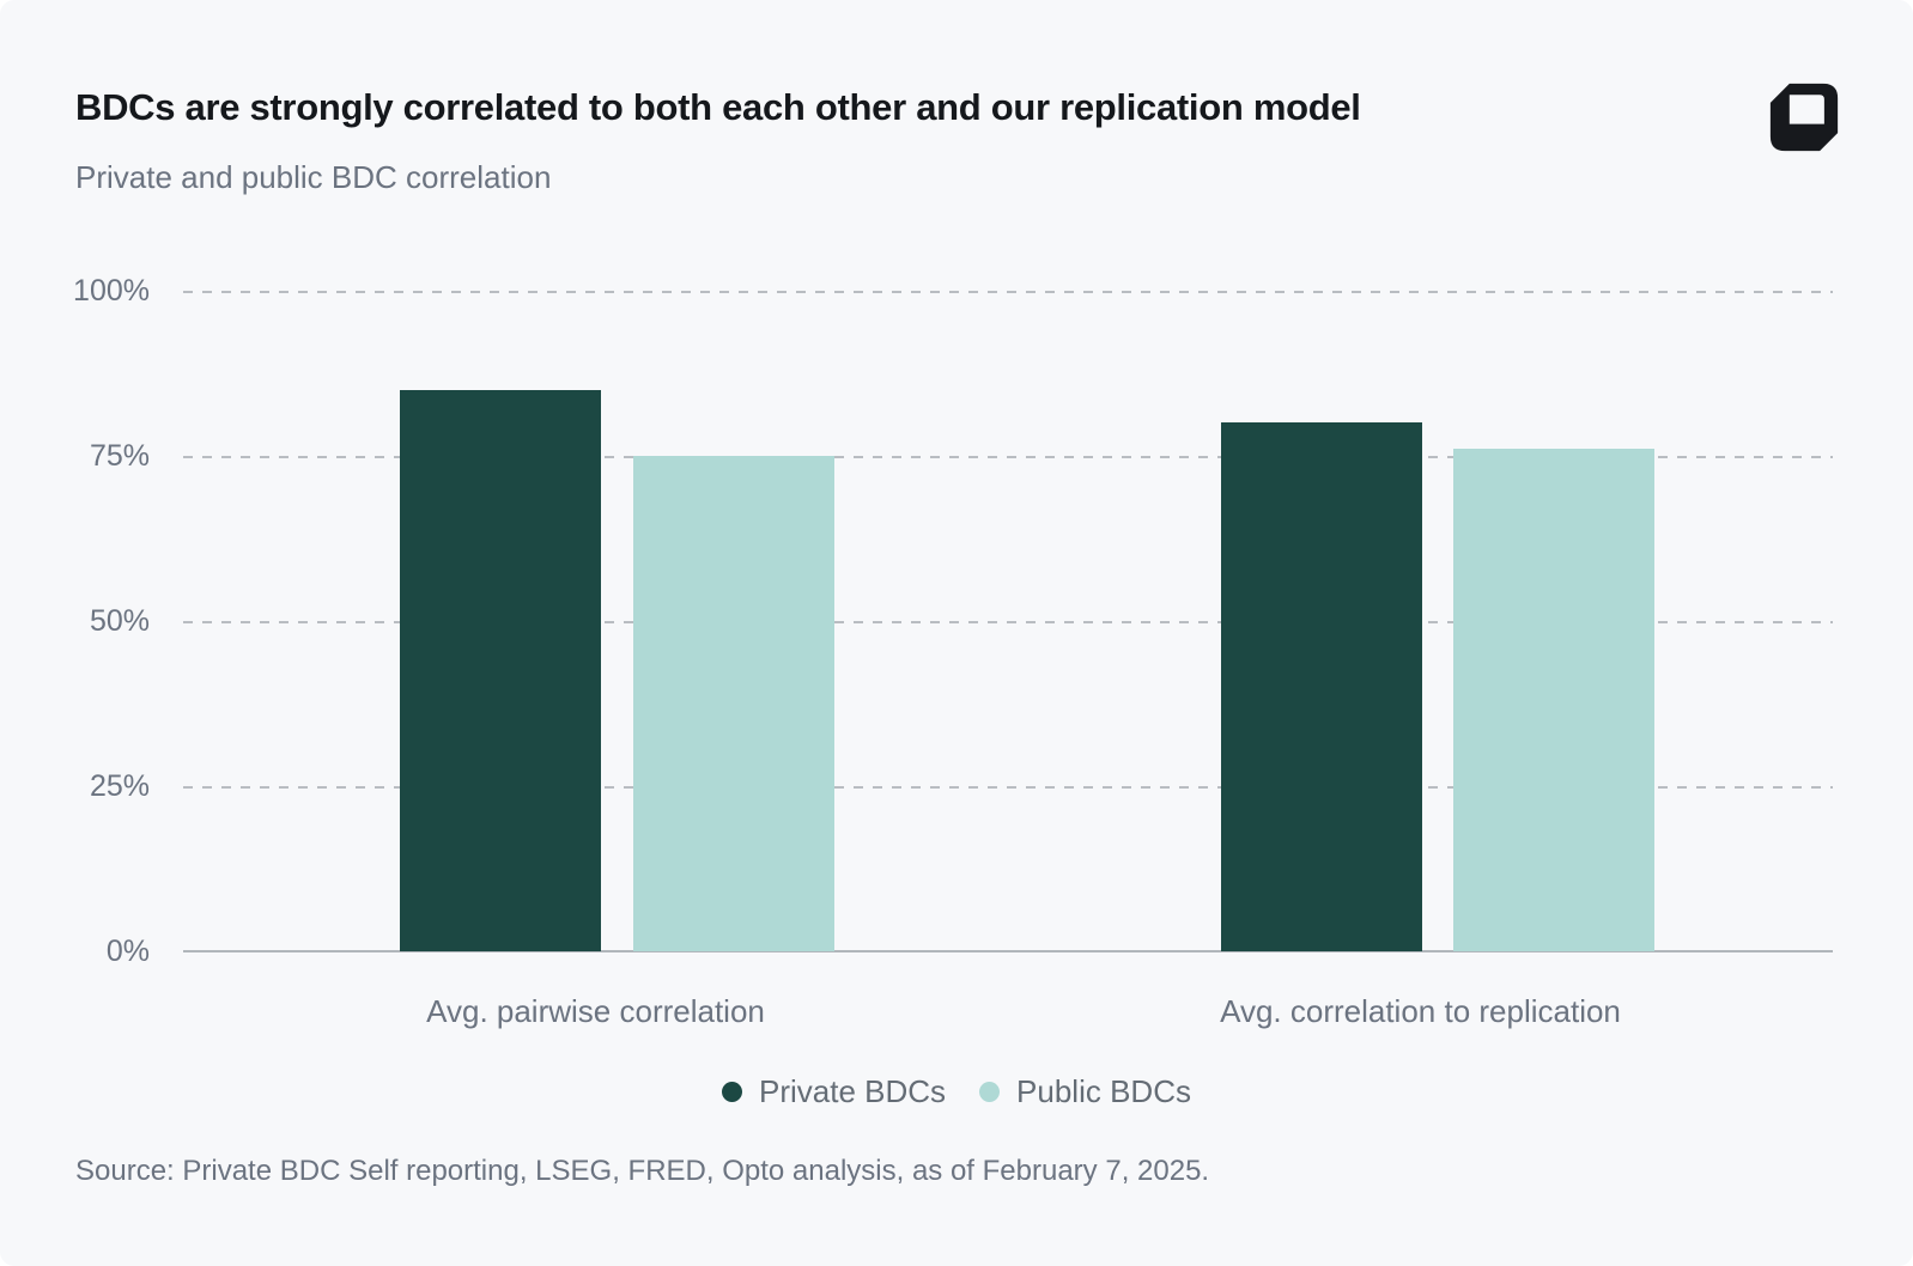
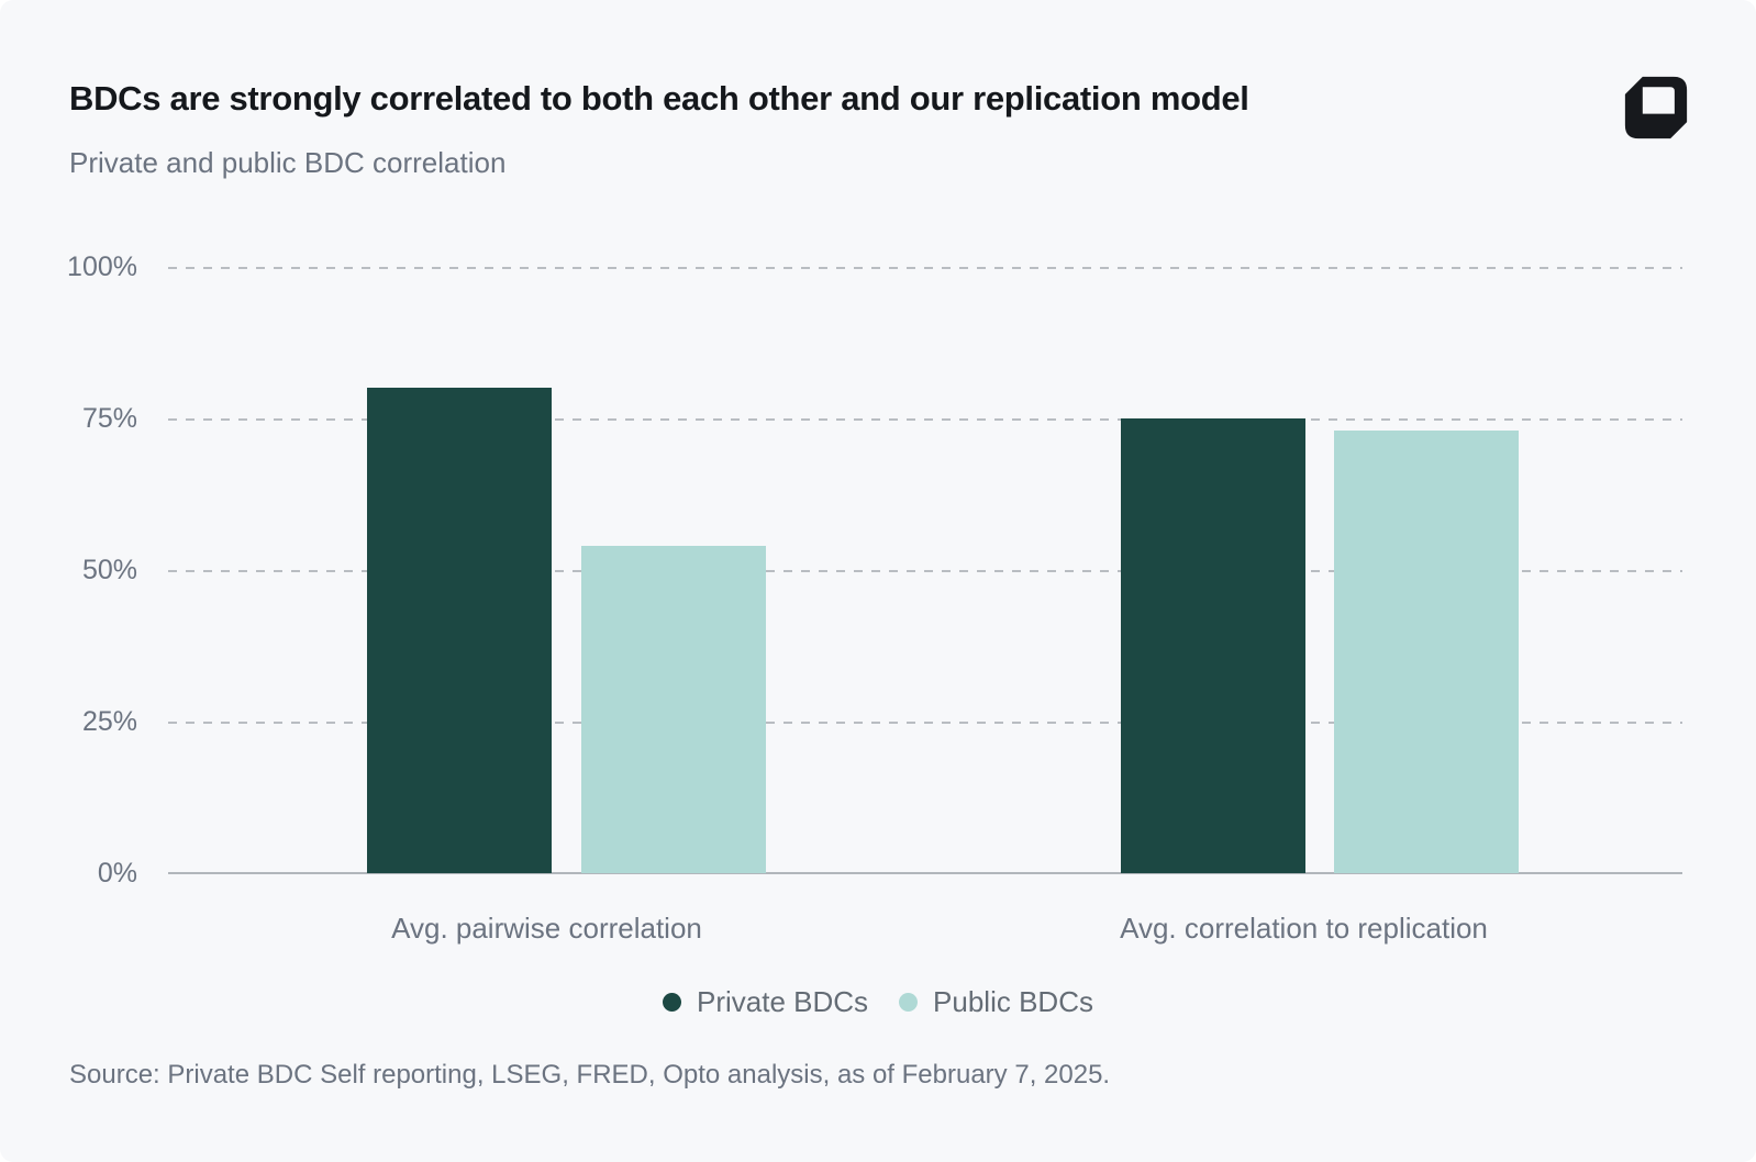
Private BDCs/Avg. pairwise correlation: 85% -> 80%
Public BDCs/Avg. pairwise correlation: 75% -> 54%
Private BDCs/Avg. correlation to replication: 80% -> 75%
Public BDCs/Avg. correlation to replication: 76% -> 73%
